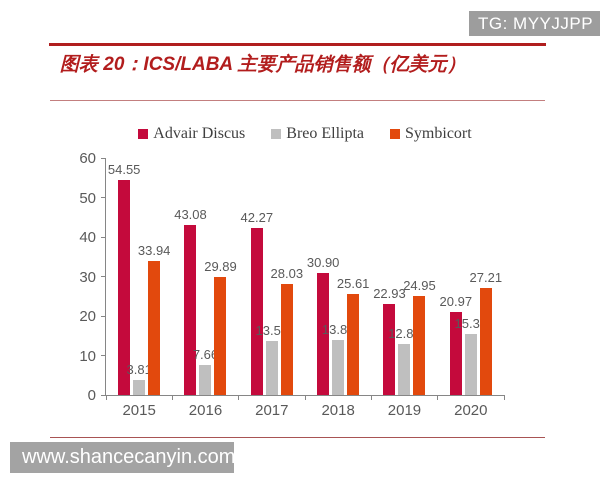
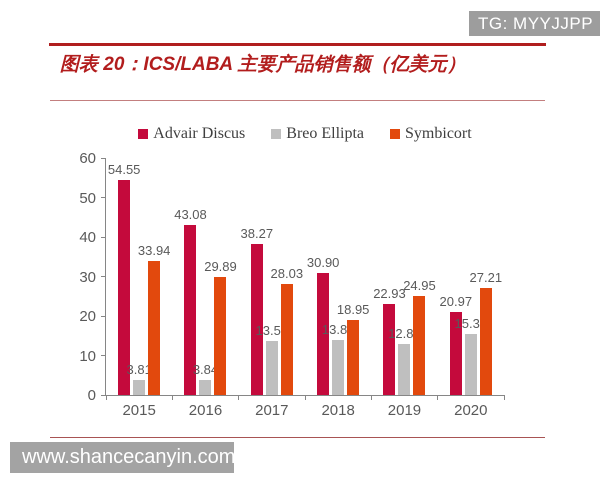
Breo Ellipta/2016: 7.66 -> 3.84
Advair Discus/2017: 42.27 -> 38.27
Symbicort/2018: 25.61 -> 18.95
